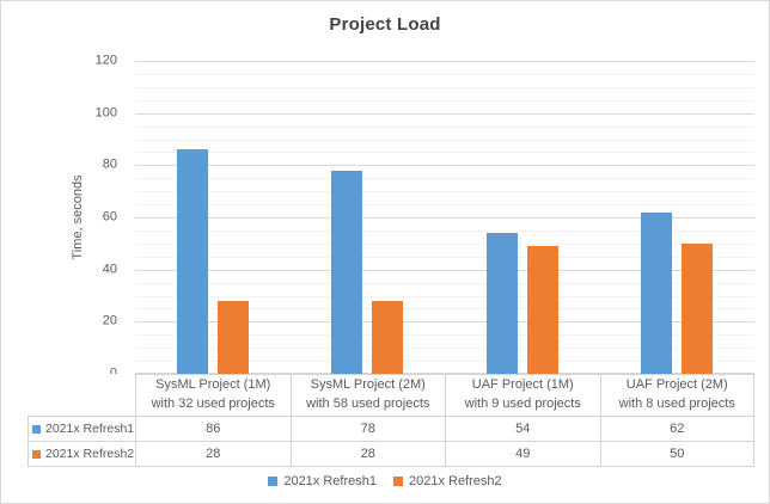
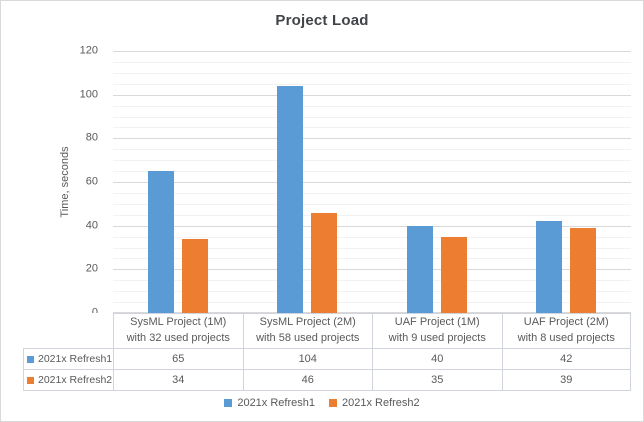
2021x Refresh1/SysML Project (1M) with 32 used projects: 86 -> 65
2021x Refresh2/SysML Project (1M) with 32 used projects: 28 -> 34
2021x Refresh1/SysML Project (2M) with 58 used projects: 78 -> 104
2021x Refresh2/SysML Project (2M) with 58 used projects: 28 -> 46
2021x Refresh1/UAF Project (1M) with 9 used projects: 54 -> 40
2021x Refresh2/UAF Project (1M) with 9 used projects: 49 -> 35
2021x Refresh1/UAF Project (2M) with 8 used projects: 62 -> 42
2021x Refresh2/UAF Project (2M) with 8 used projects: 50 -> 39
